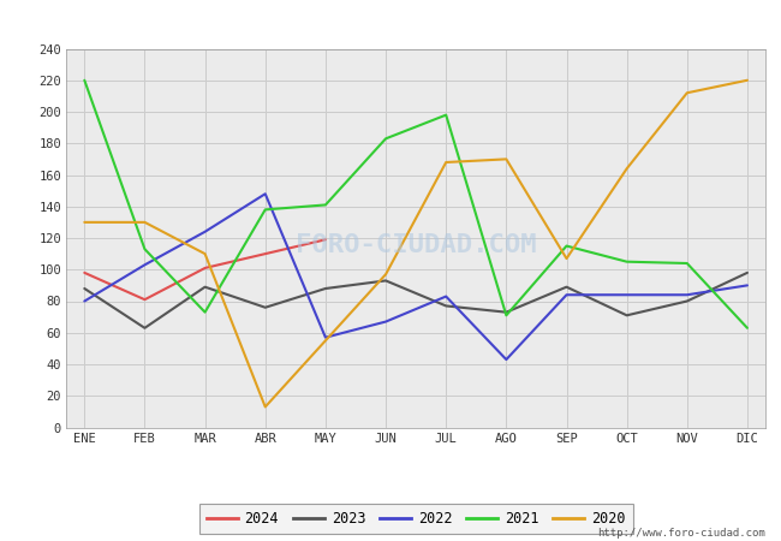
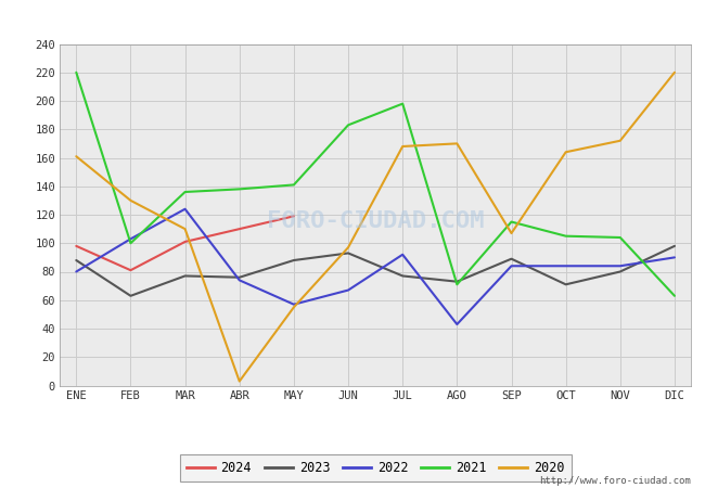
2020/ENE: 130 -> 161
2021/FEB: 113 -> 100
2023/MAR: 89 -> 77
2021/MAR: 73 -> 136
2022/ABR: 148 -> 74
2020/ABR: 13 -> 3
2022/JUL: 83 -> 92
2020/NOV: 212 -> 172
